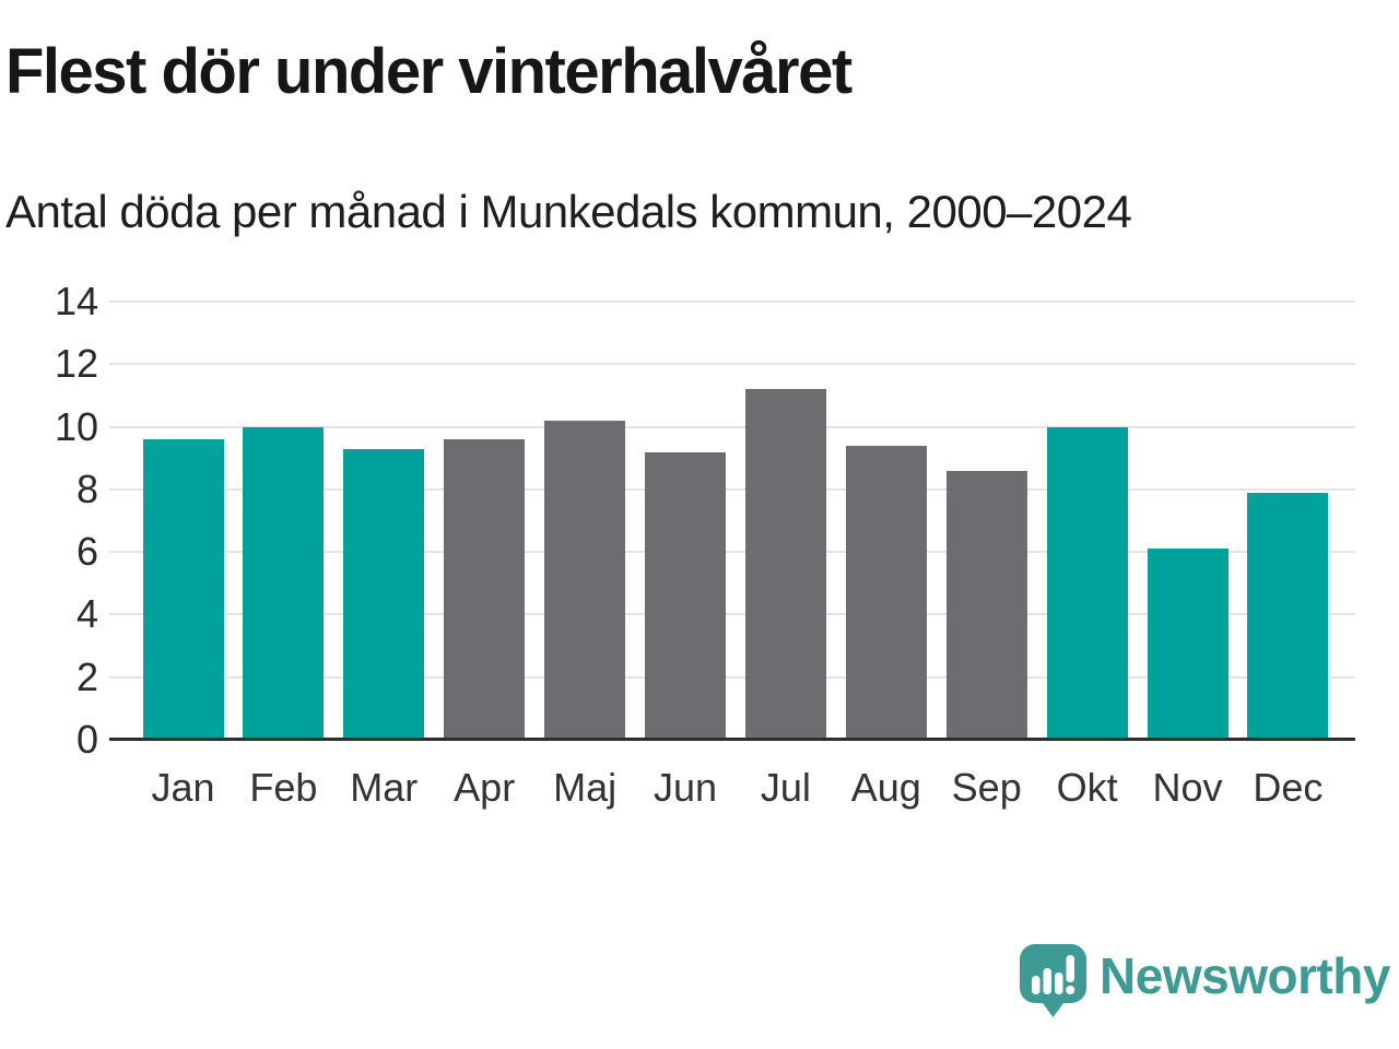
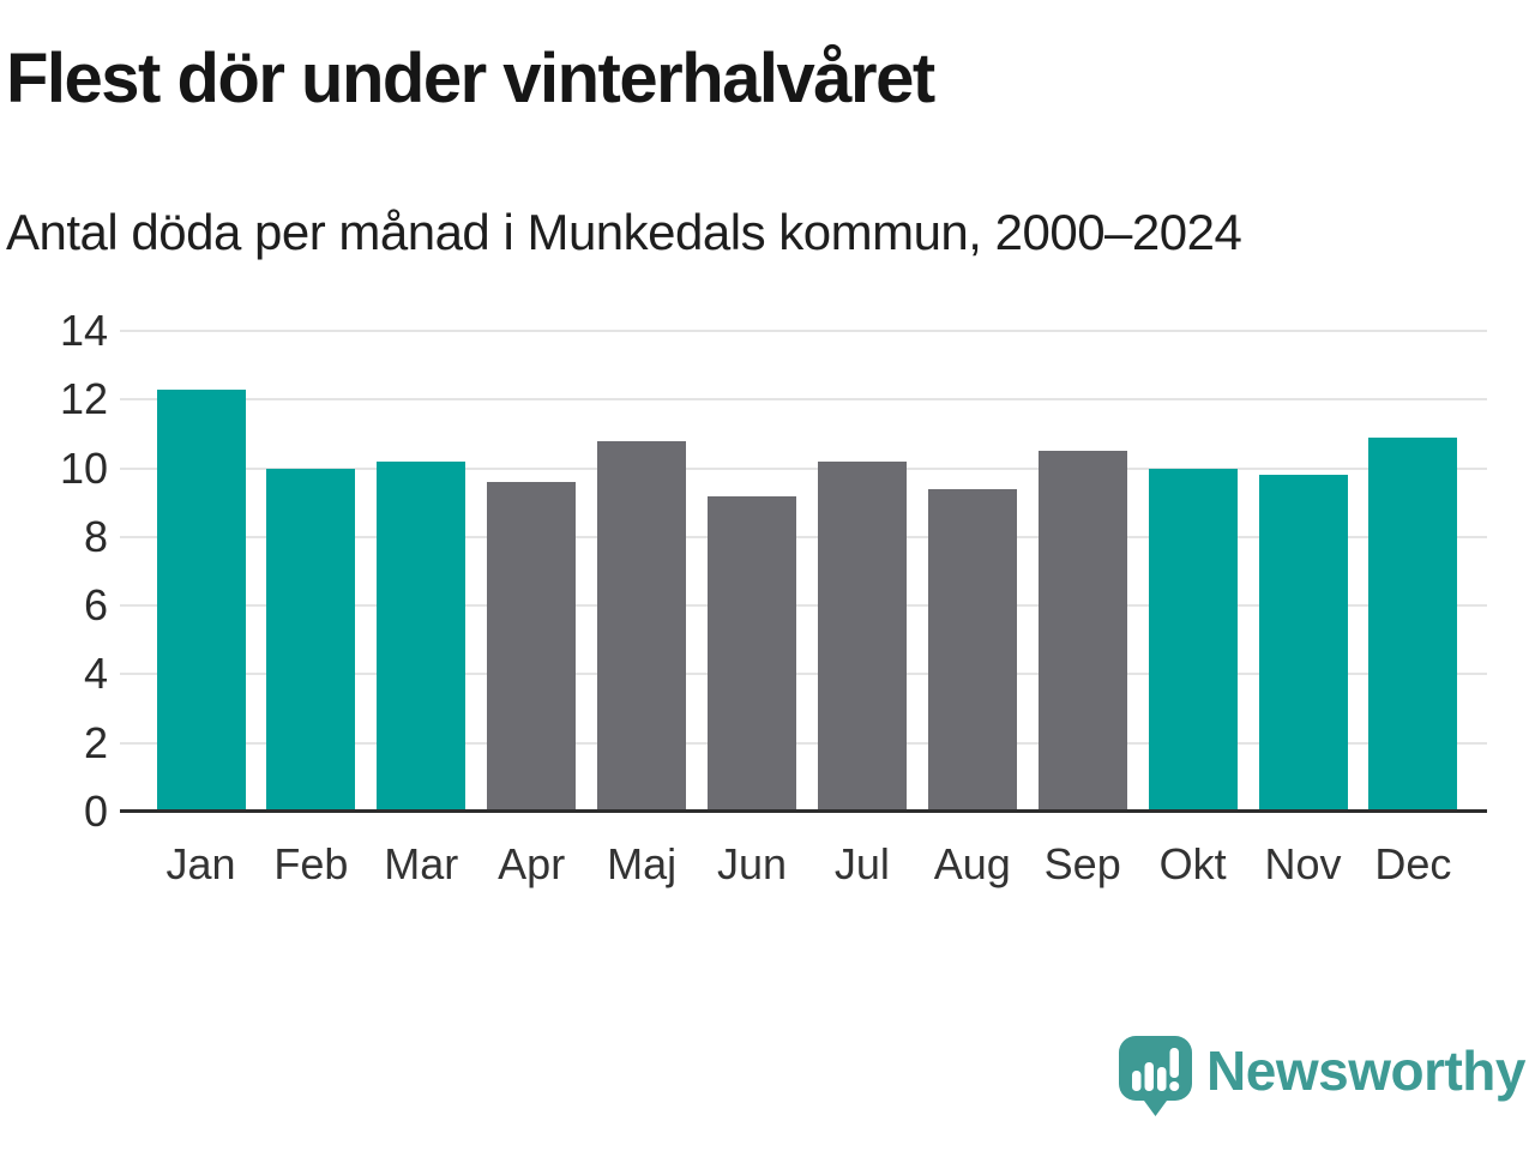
Jan: 9.6 -> 12.3
Mar: 9.3 -> 10.2
Maj: 10.2 -> 10.8
Jul: 11.2 -> 10.2
Sep: 8.6 -> 10.5
Nov: 6.1 -> 9.8
Dec: 7.9 -> 10.9
